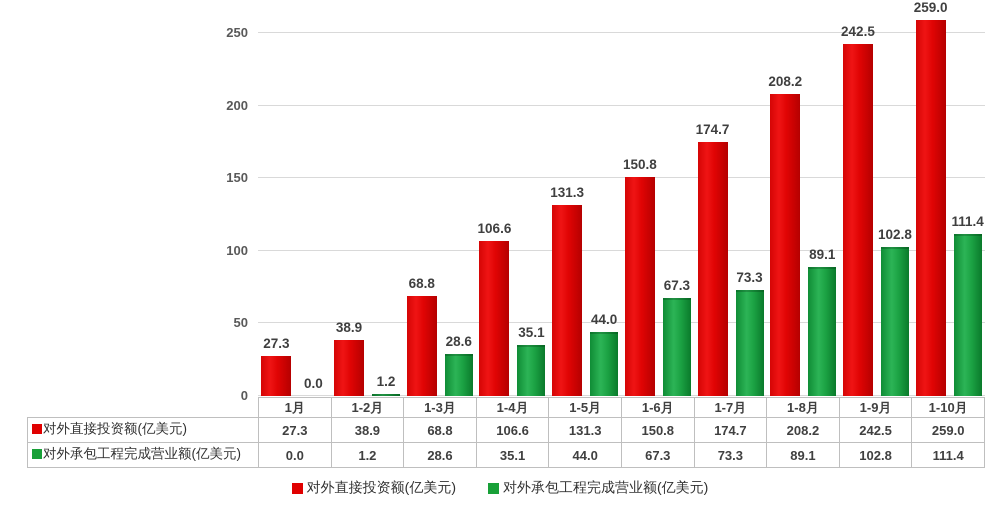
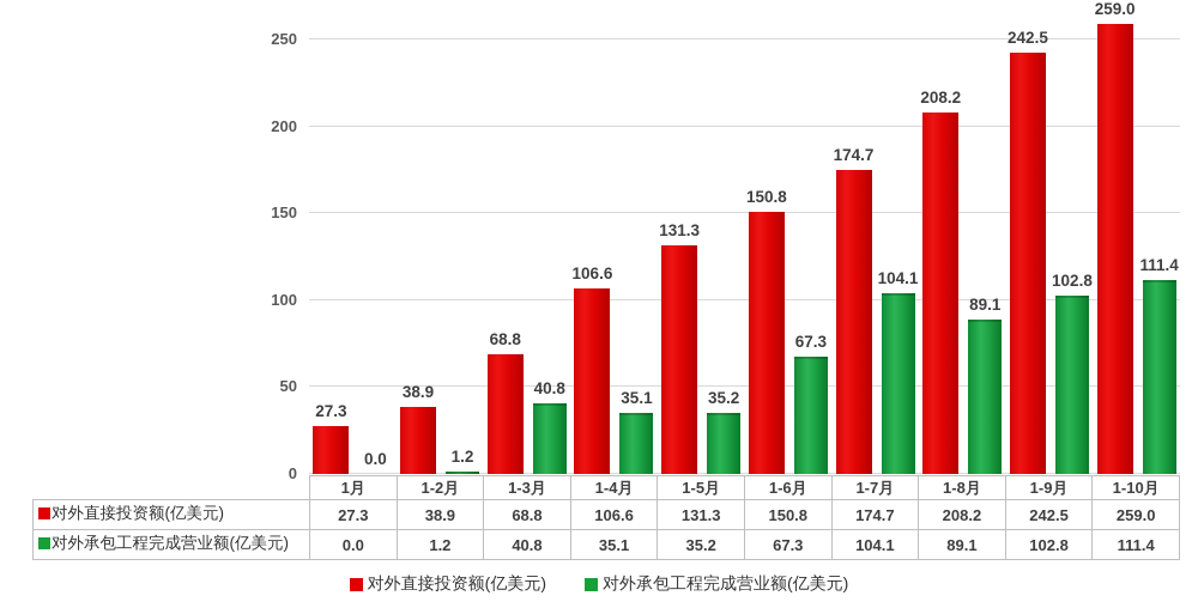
对外承包工程完成营业额(亿美元)/1-3月: 28.6 -> 40.8
对外承包工程完成营业额(亿美元)/1-5月: 44.0 -> 35.2
对外承包工程完成营业额(亿美元)/1-7月: 73.3 -> 104.1
